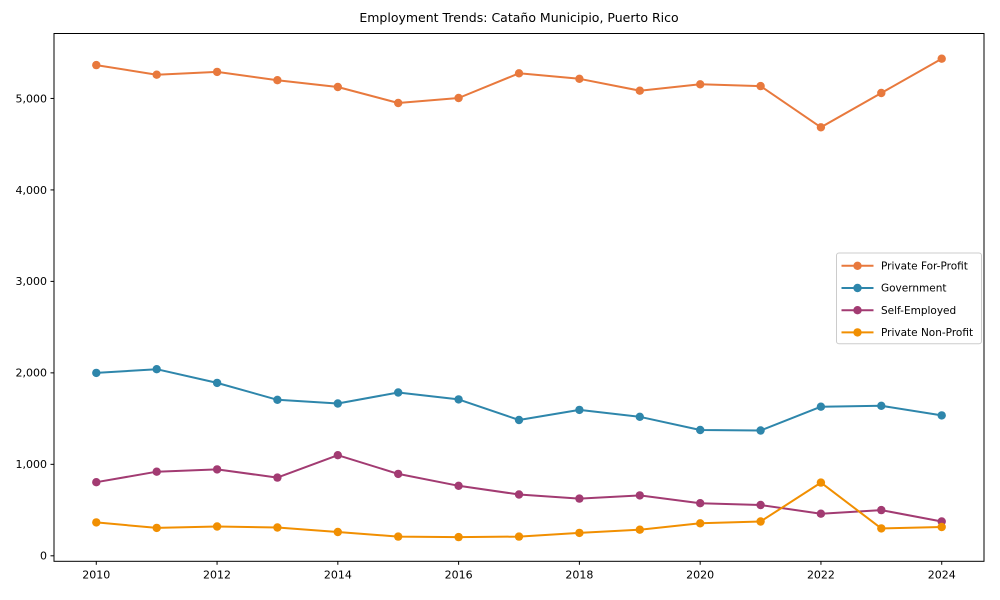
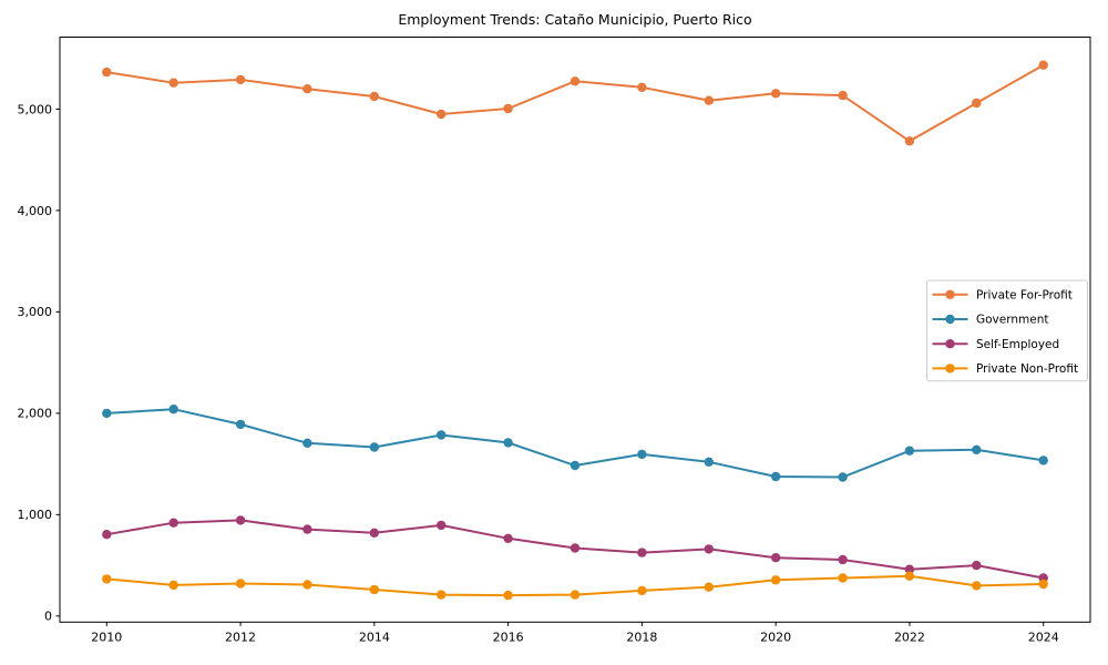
Self-Employed/2014: 1100 -> 800
Private Non-Profit/2022: 800 -> 400
